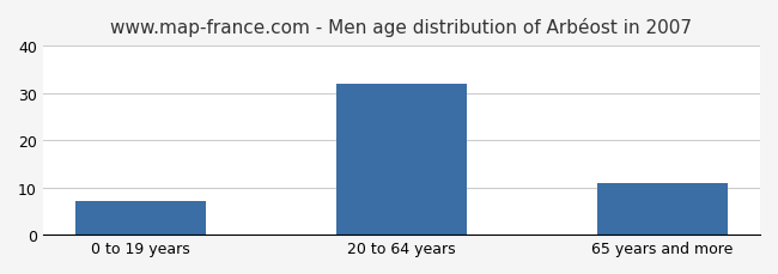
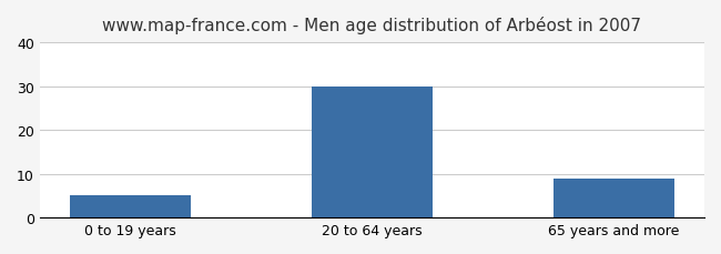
0 to 19 years: 7 -> 5
20 to 64 years: 32 -> 30
65 years and more: 11 -> 9
